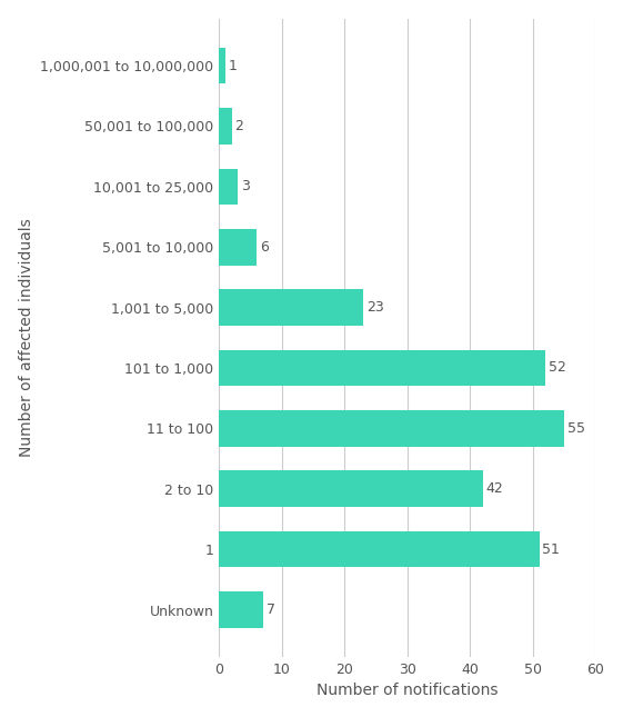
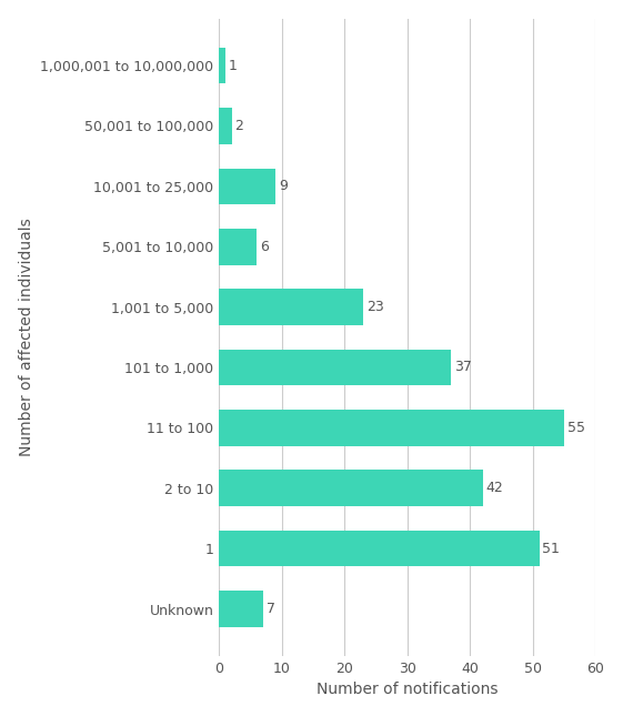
10,001 to 25,000: 3 -> 9
101 to 1,000: 52 -> 37
